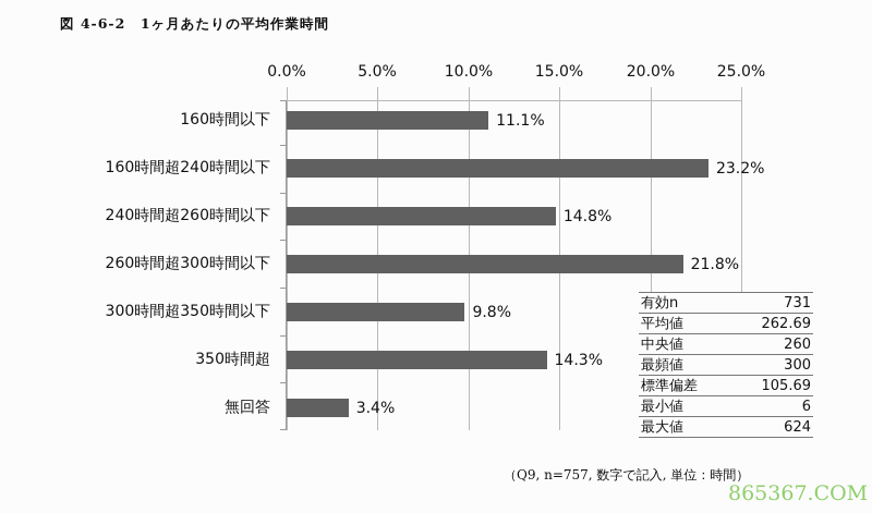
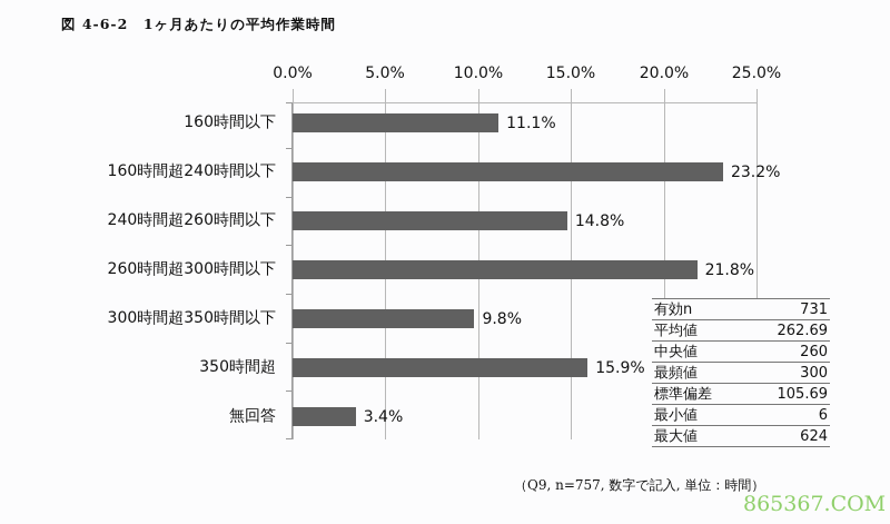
350時間超: 14.3% -> 15.9%
